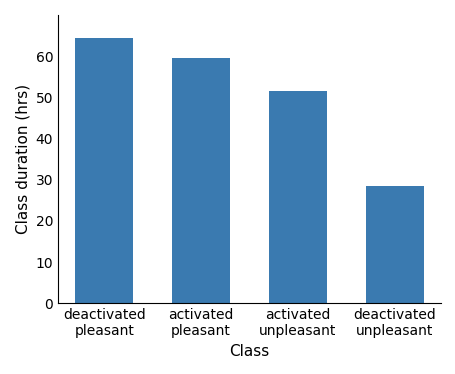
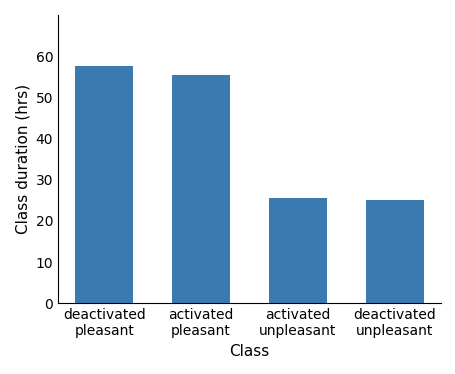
deactivated pleasant: 64.5 -> 57.5
activated pleasant: 59.5 -> 55.5
activated unpleasant: 51.5 -> 25.5
deactivated unpleasant: 28.5 -> 25.0
